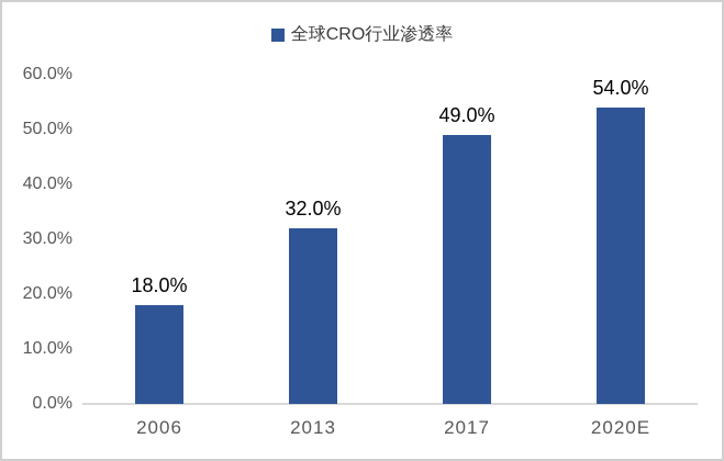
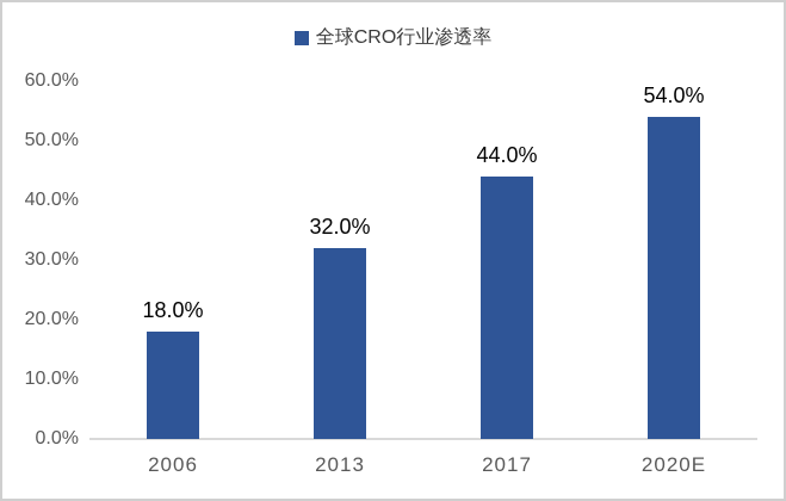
2017: 49.0% -> 44.0%
